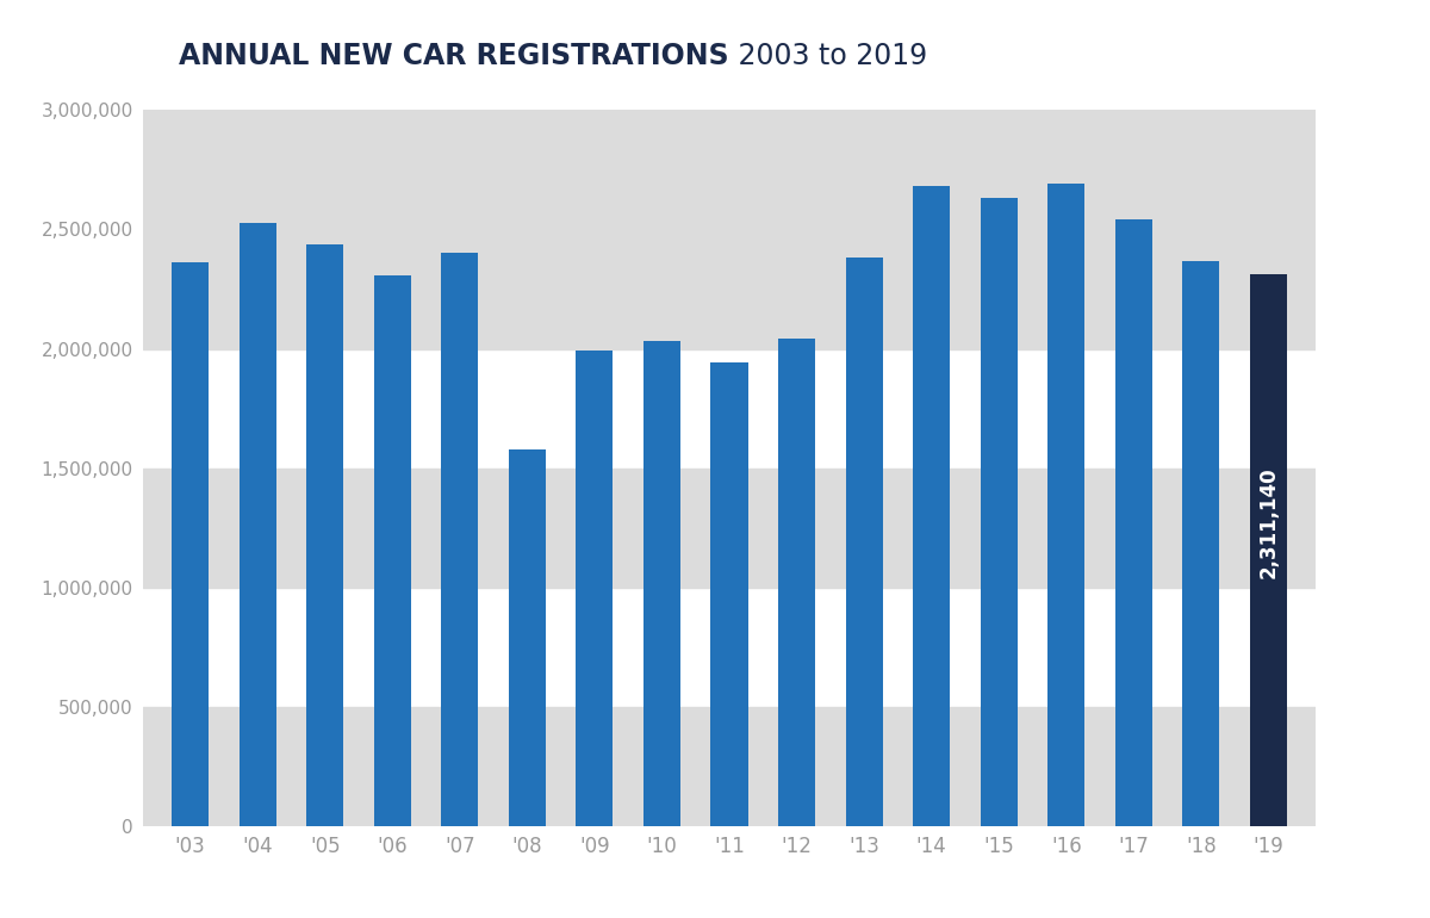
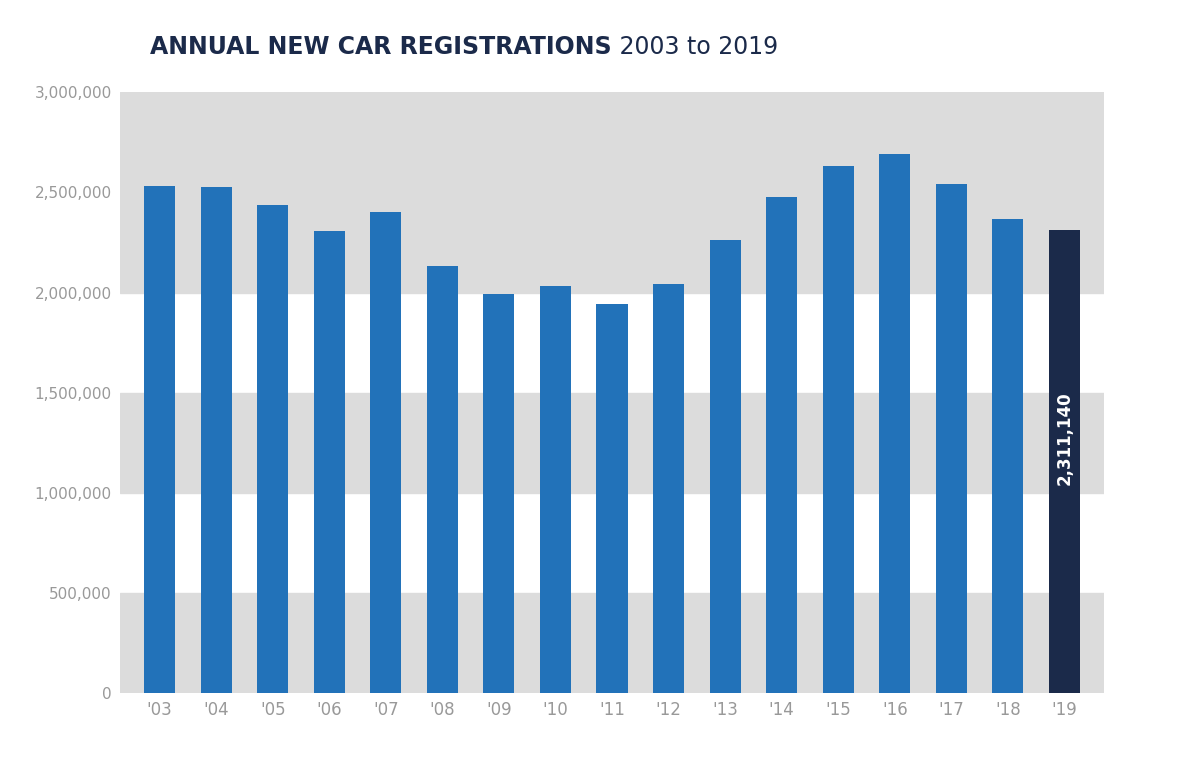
'03: 2,365,000 -> 2,535,000
'08: 1,580,000 -> 2,132,000
'13: 2,385,000 -> 2,265,000
'14: 2,680,000 -> 2,476,000
